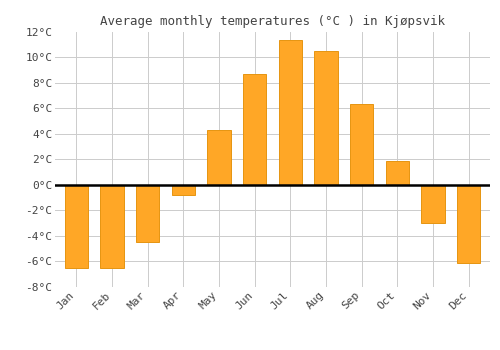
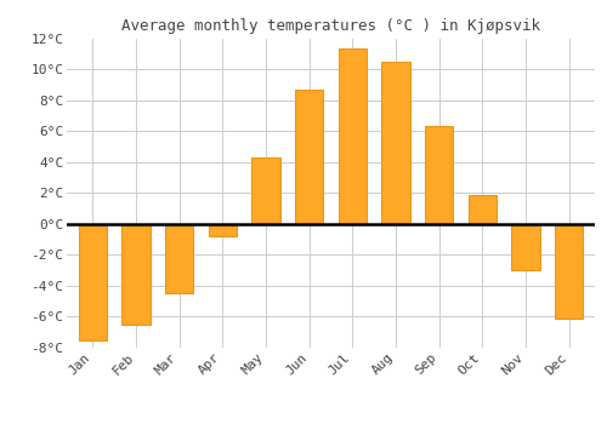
Jan: -6.5°C -> -7.5°C
